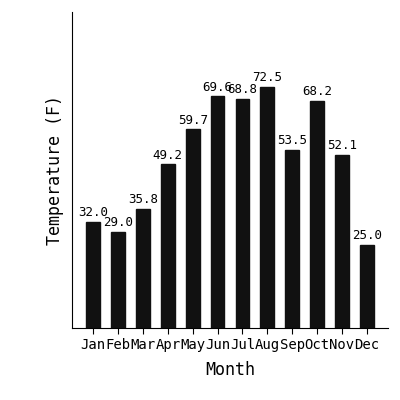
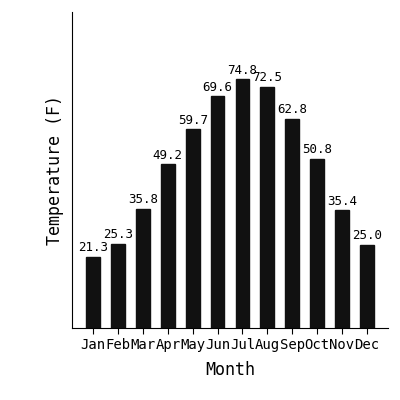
Jan: 32.0 -> 21.3
Feb: 29.0 -> 25.3
Jul: 68.8 -> 74.8
Sep: 53.5 -> 62.8
Oct: 68.2 -> 50.8
Nov: 52.1 -> 35.4
